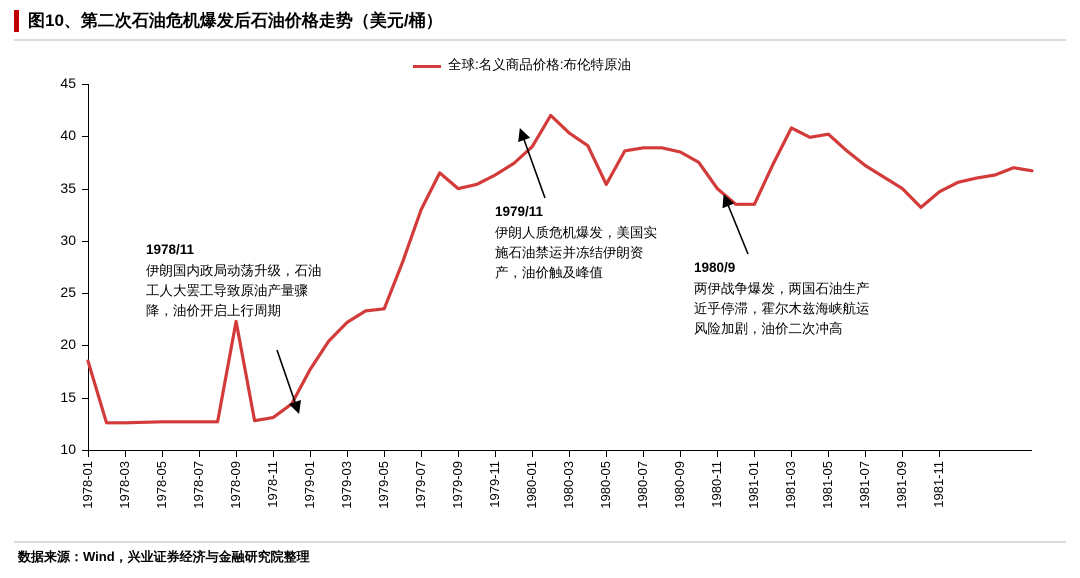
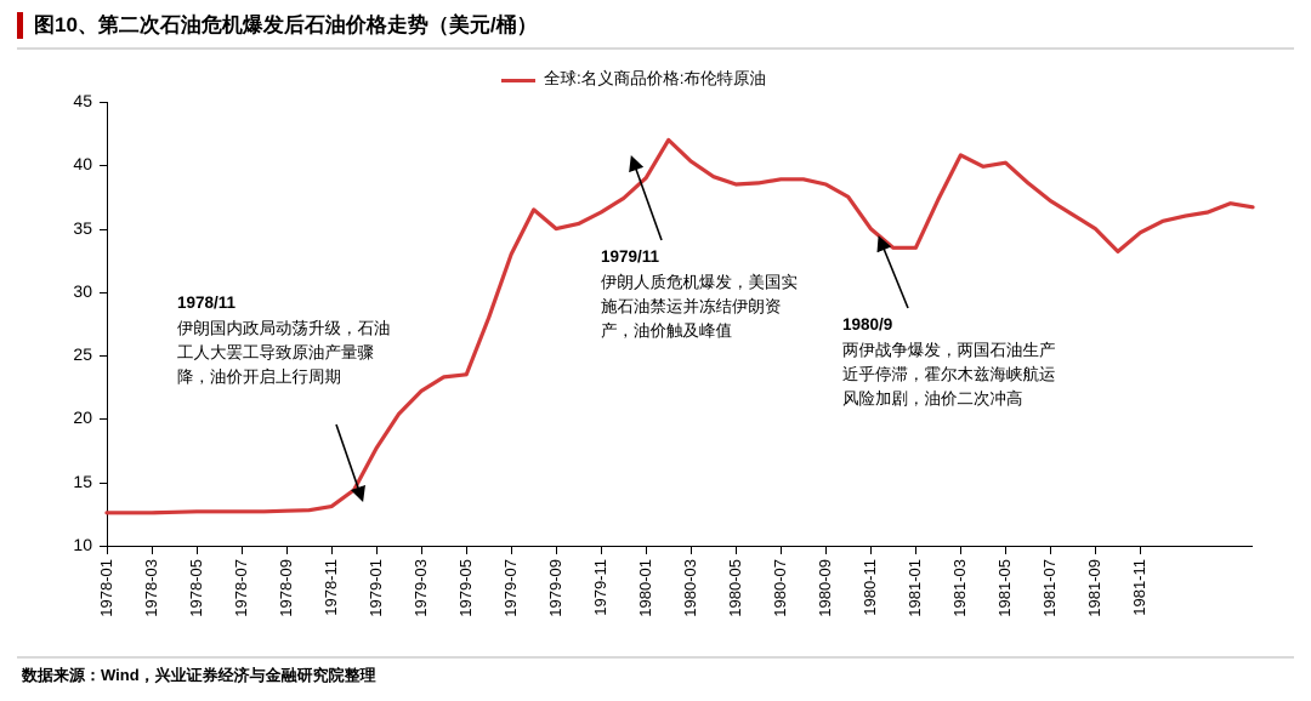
1978-01: 18.5 -> 12.6
1978-09: 22.3 -> 12.8
1980-05: 35.4 -> 38.5
